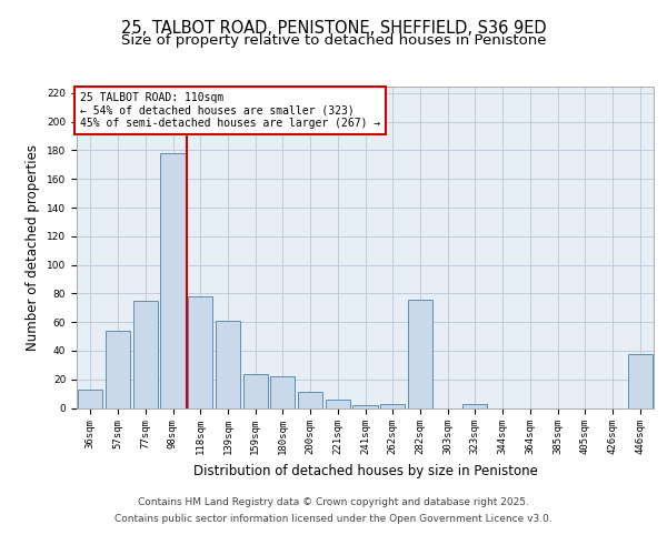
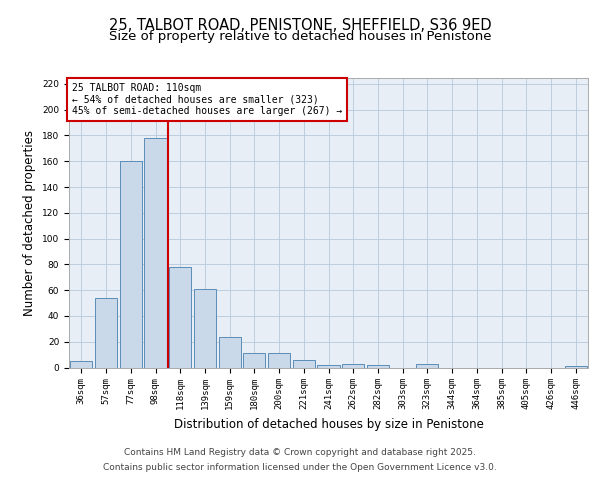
36sqm: 13 -> 5
77sqm: 75 -> 160
180sqm: 22 -> 11
282sqm: 76 -> 2
446sqm: 38 -> 1
